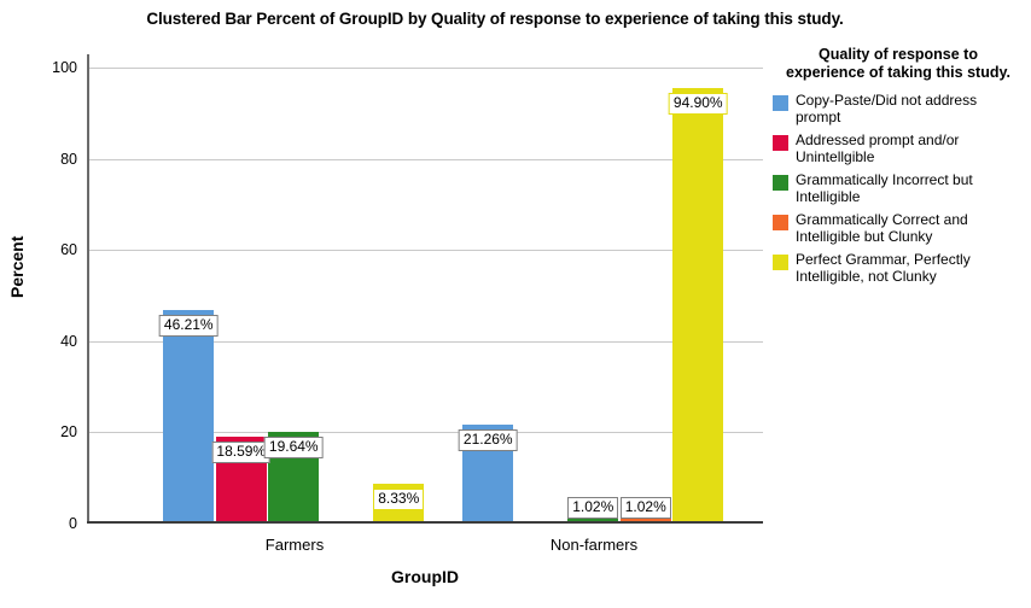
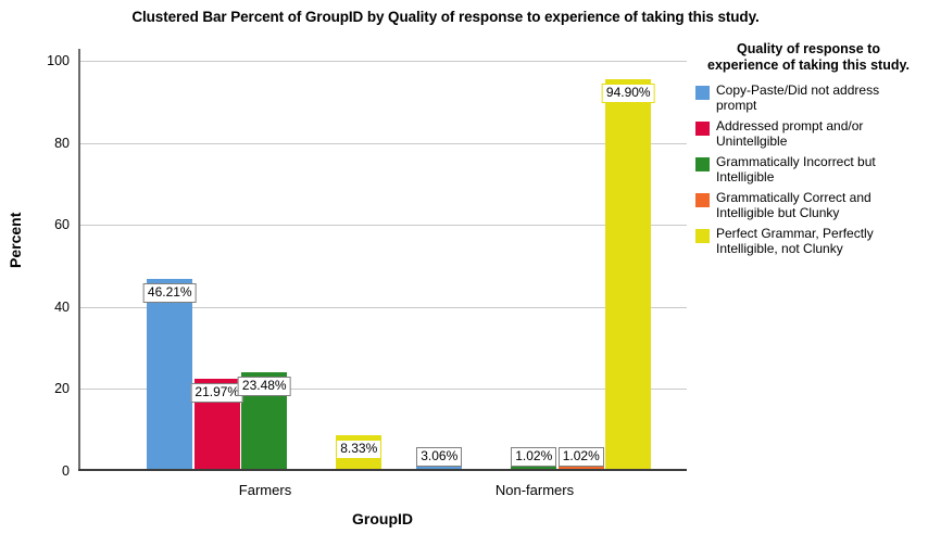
Addressed prompt and/or Unintellgible/Farmers: 18.59% -> 21.97%
Grammatically Incorrect but Intelligible/Farmers: 19.64% -> 23.48%
Copy-Paste/Did not address prompt/Non-farmers: 21.26% -> 3.06%
